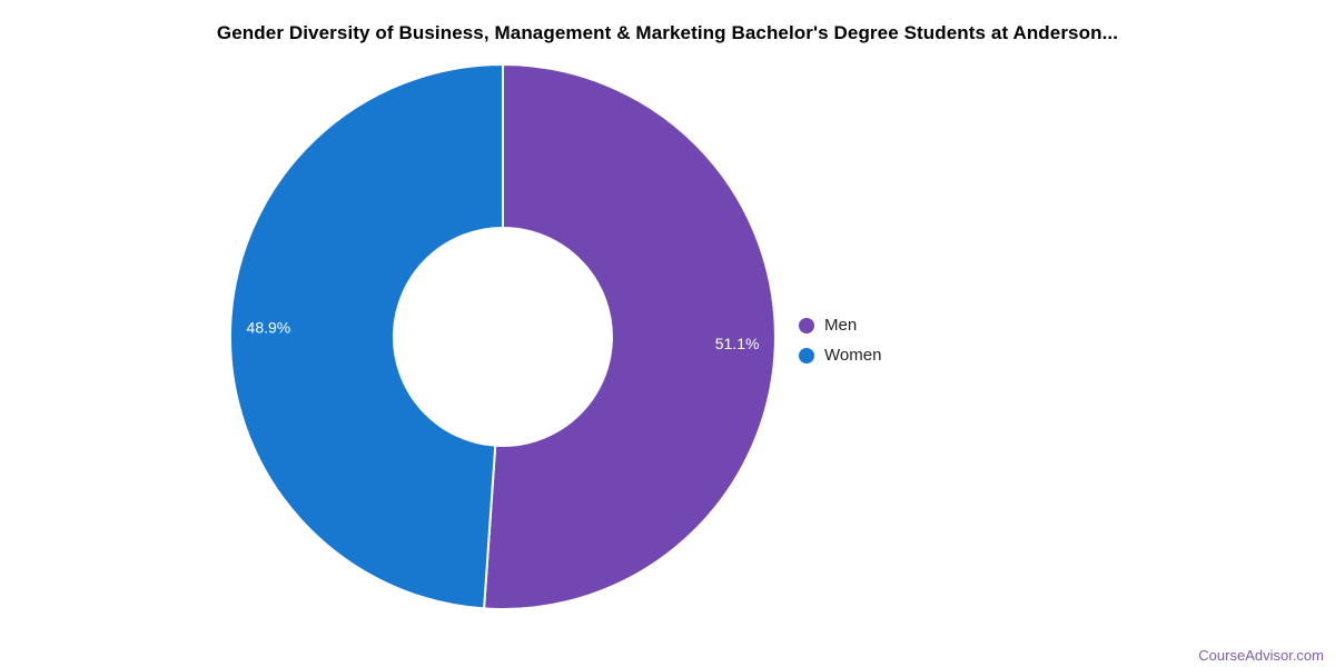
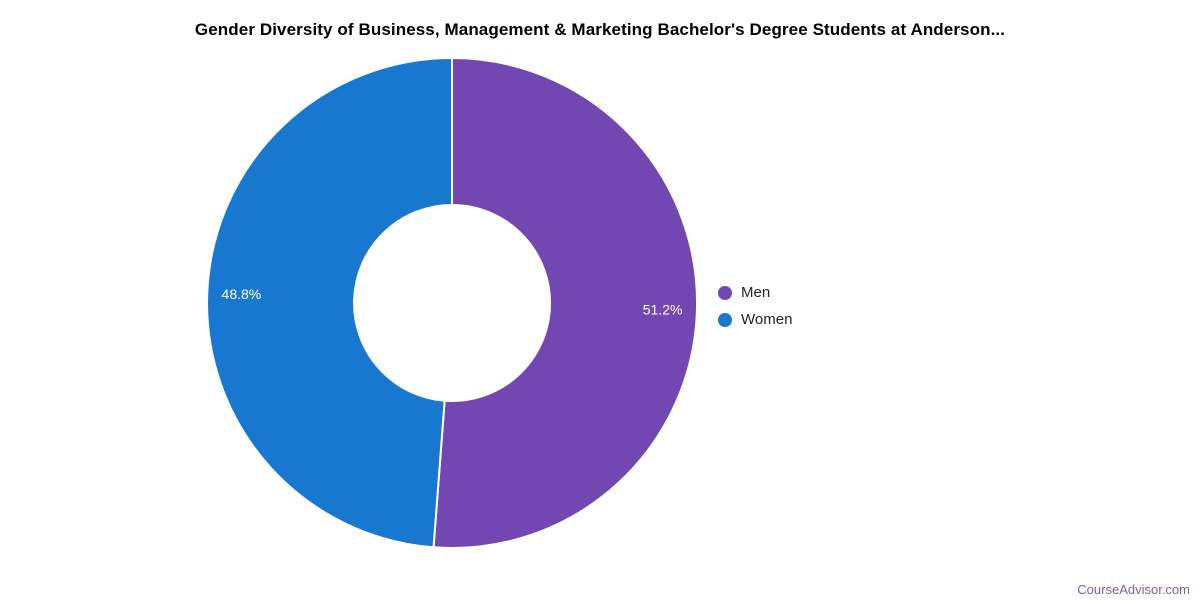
Men: 51.1% -> 51.2%
Women: 48.9% -> 48.8%
